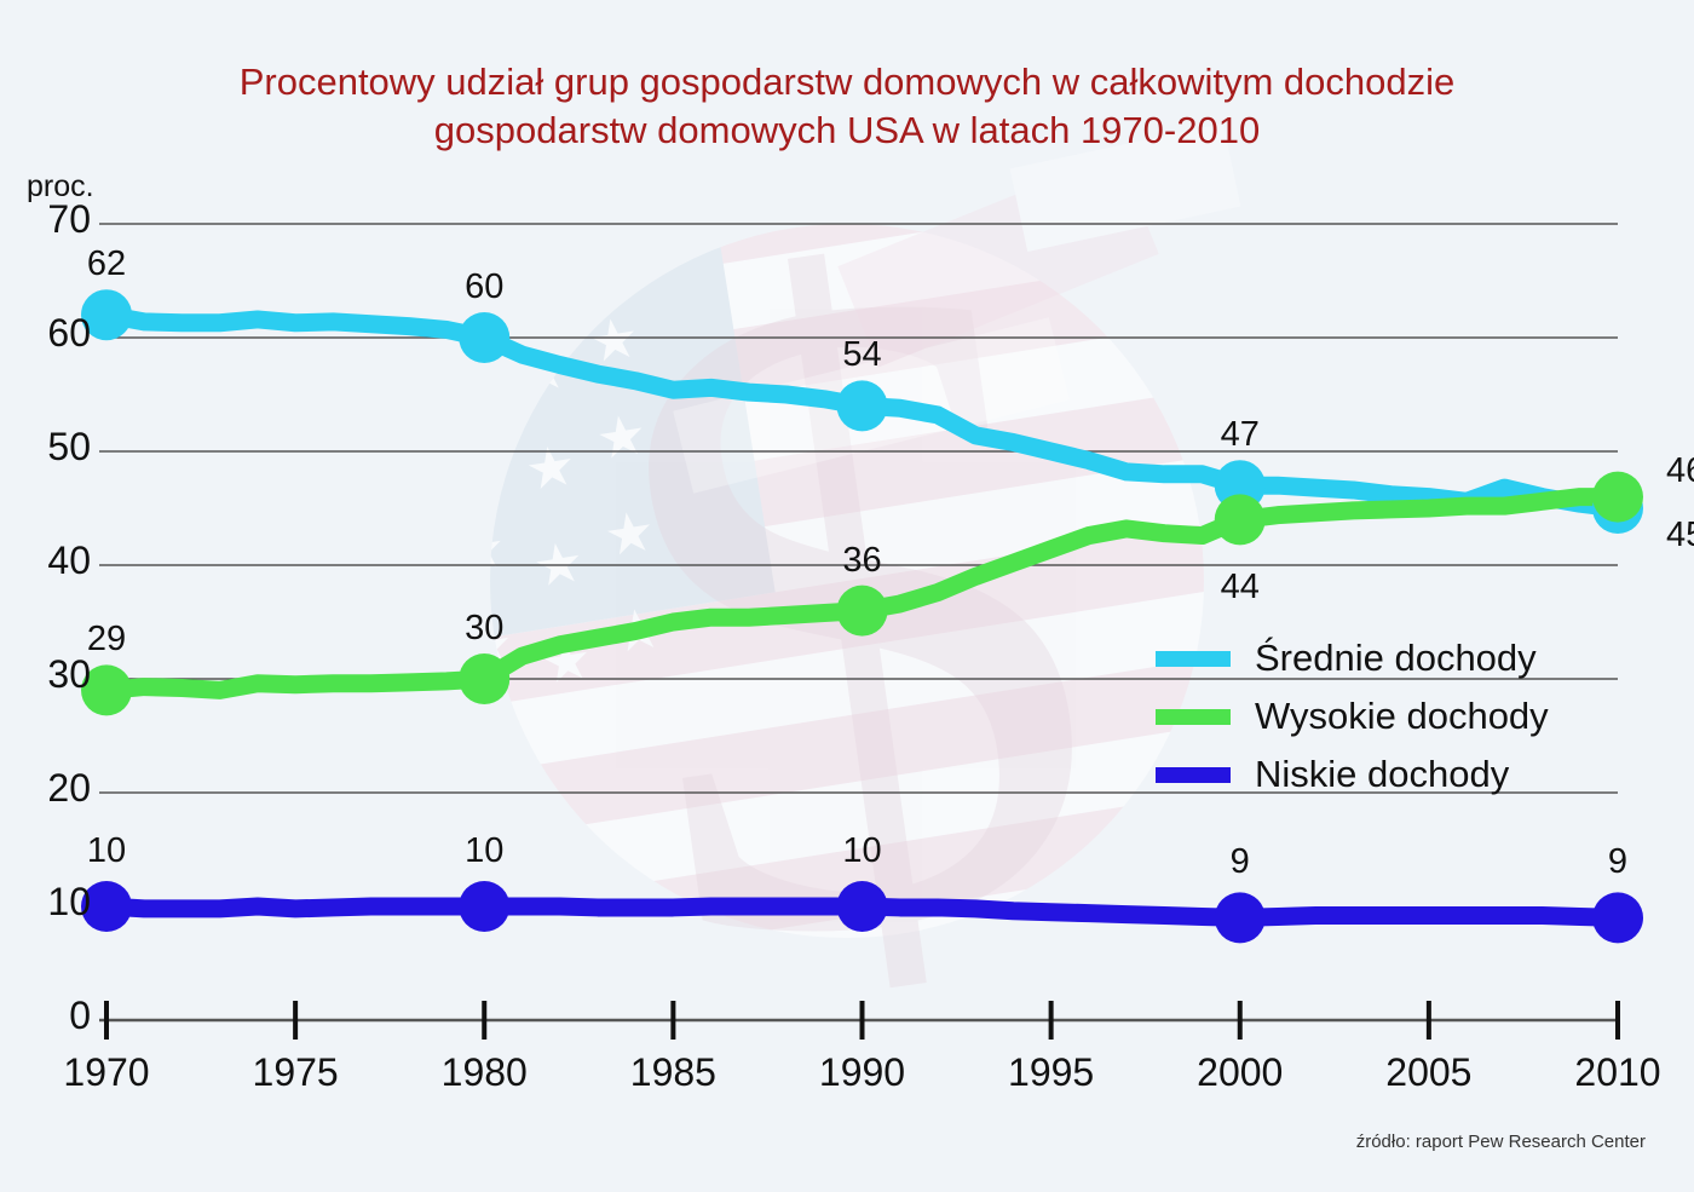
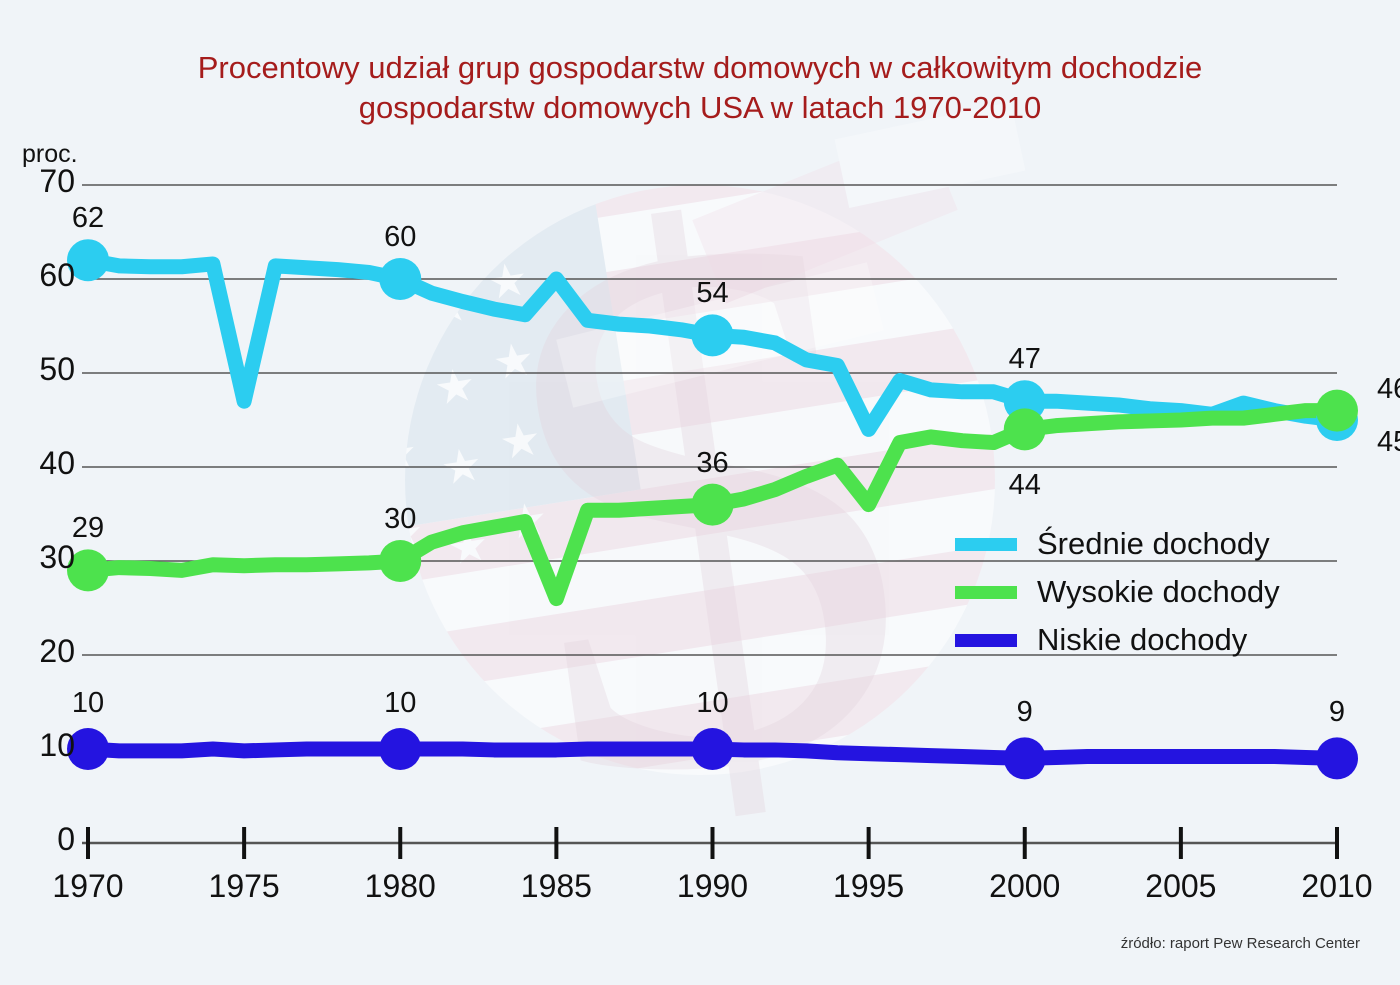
Średnie dochody/1975: 61 -> 47
Średnie dochody/1985: 55 -> 60
Wysokie dochody/1985: 35 -> 26
Średnie dochody/1995: 50 -> 44
Wysokie dochody/1995: 41 -> 36
